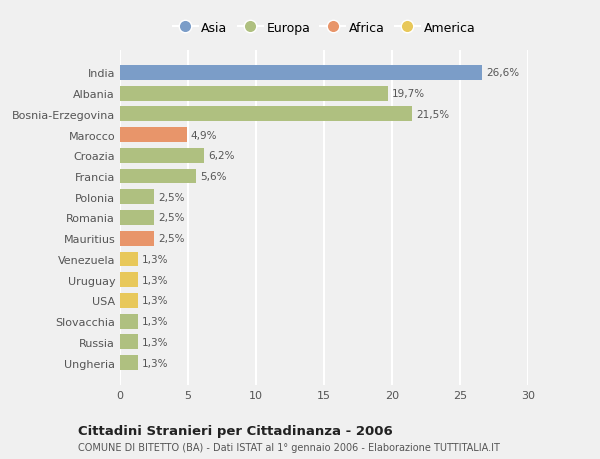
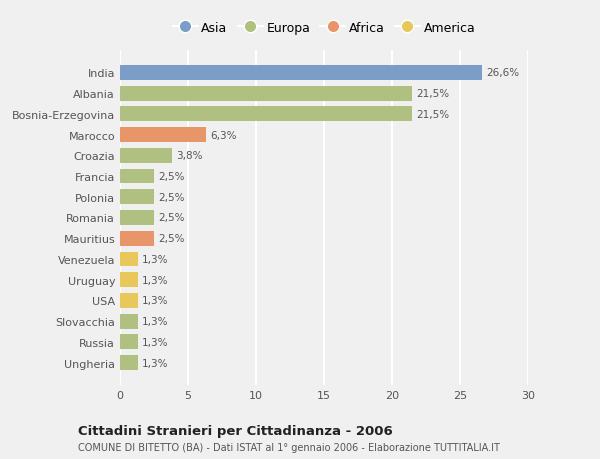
Albania: 19,7% -> 21,5%
Marocco: 4,9% -> 6,3%
Croazia: 6,2% -> 3,8%
Francia: 5,6% -> 2,5%
